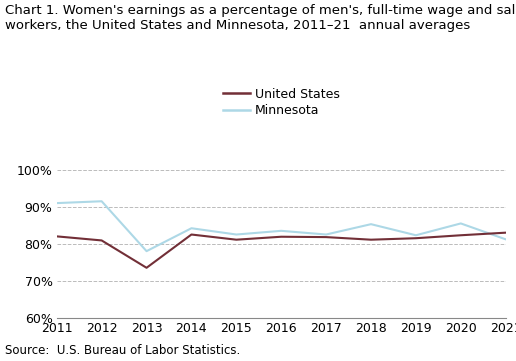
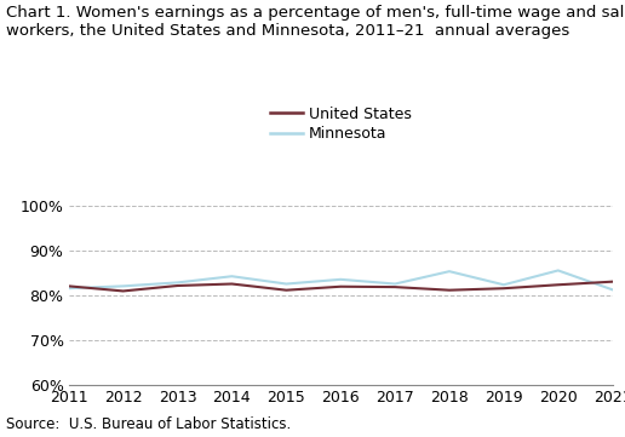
Minnesota/2011: 91.0% -> 81.5%
Minnesota/2012: 91.5% -> 82.0%
United States/2013: 73.5% -> 82.1%
Minnesota/2013: 78.0% -> 82.8%
